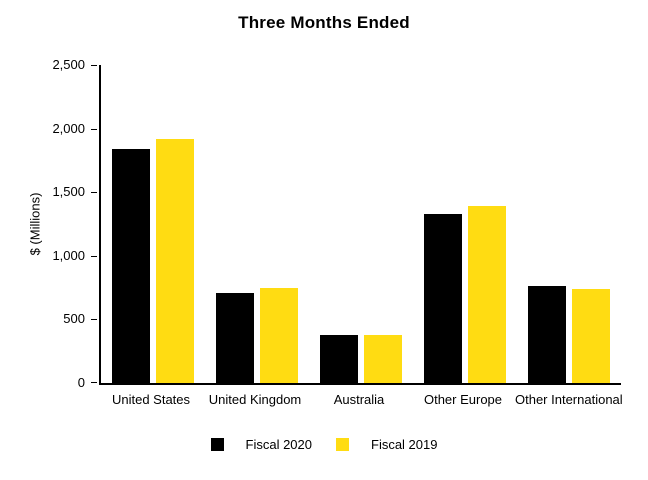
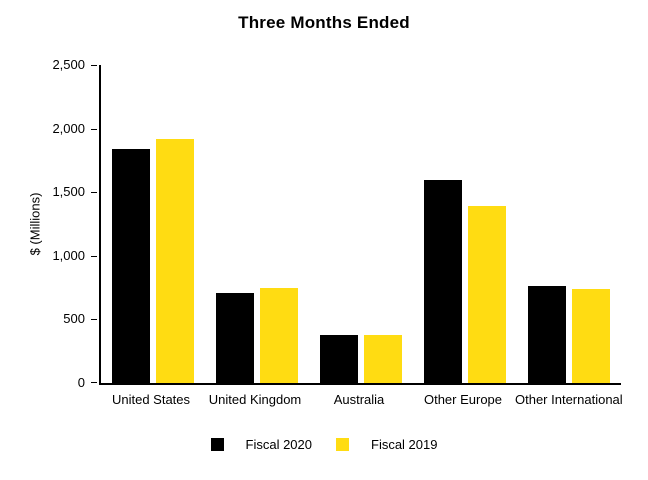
Fiscal 2020/Other Europe: 1330 -> 1600
